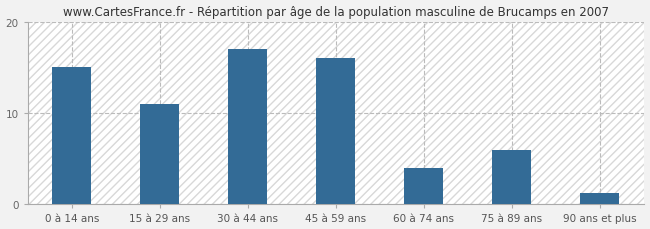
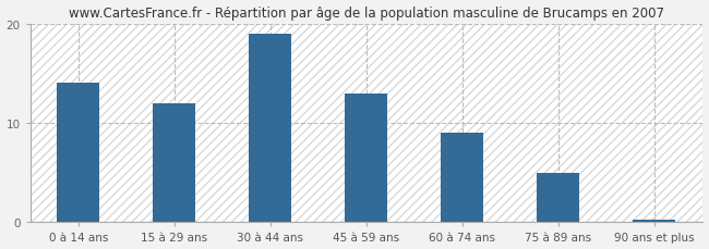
0 à 14 ans: 15.0 -> 14.0
15 à 29 ans: 11.0 -> 12.0
30 à 44 ans: 17.0 -> 19.0
45 à 59 ans: 16.0 -> 13.0
60 à 74 ans: 4.0 -> 9.0
75 à 89 ans: 6.0 -> 5.0
90 ans et plus: 1.2 -> 0.3
